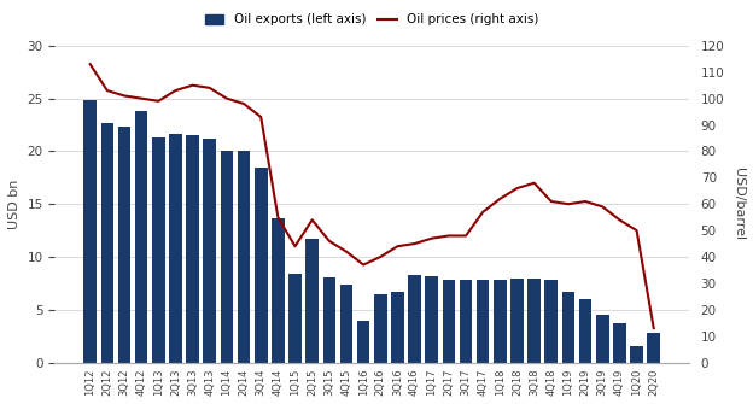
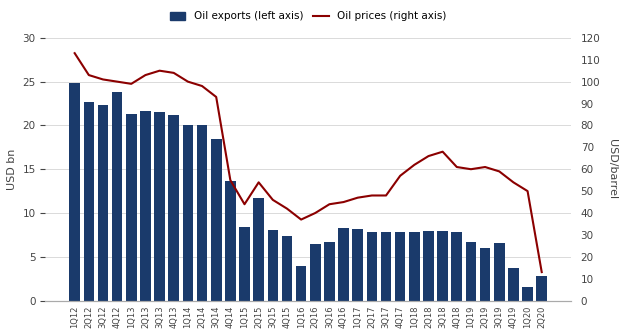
Oil exports (left axis)/3Q19: 4.5 -> 6.6
